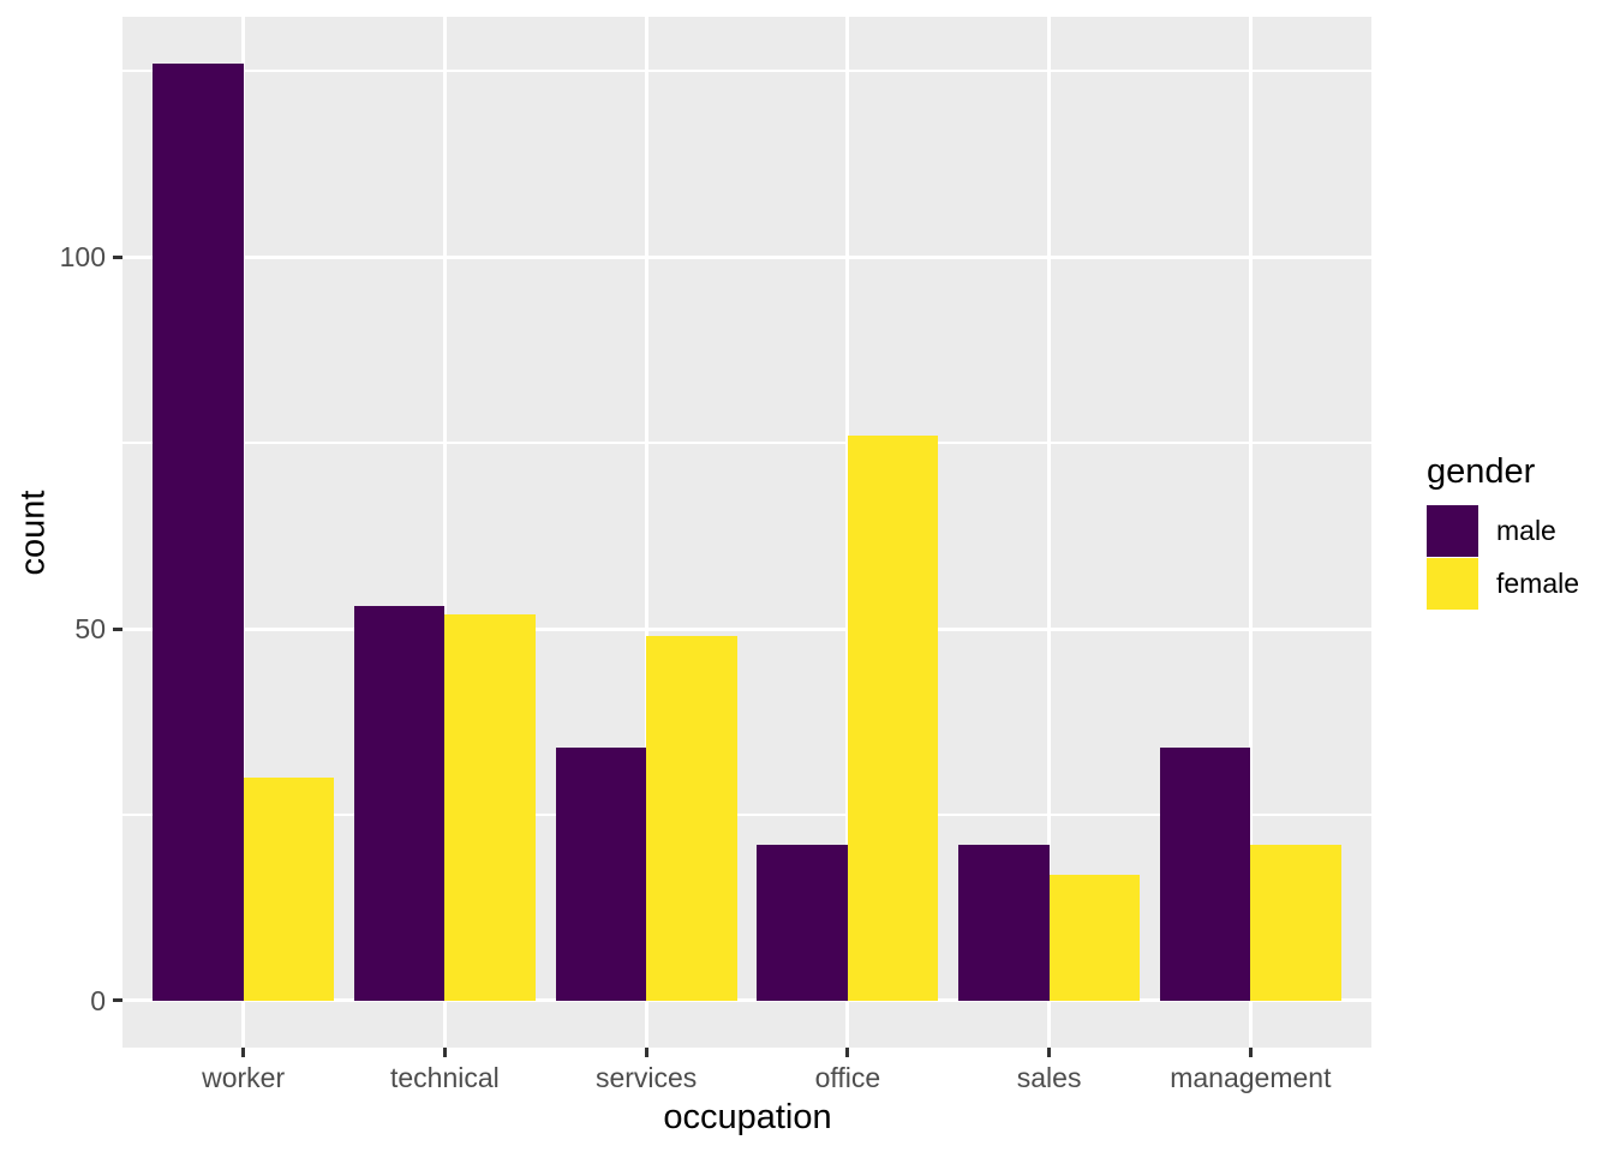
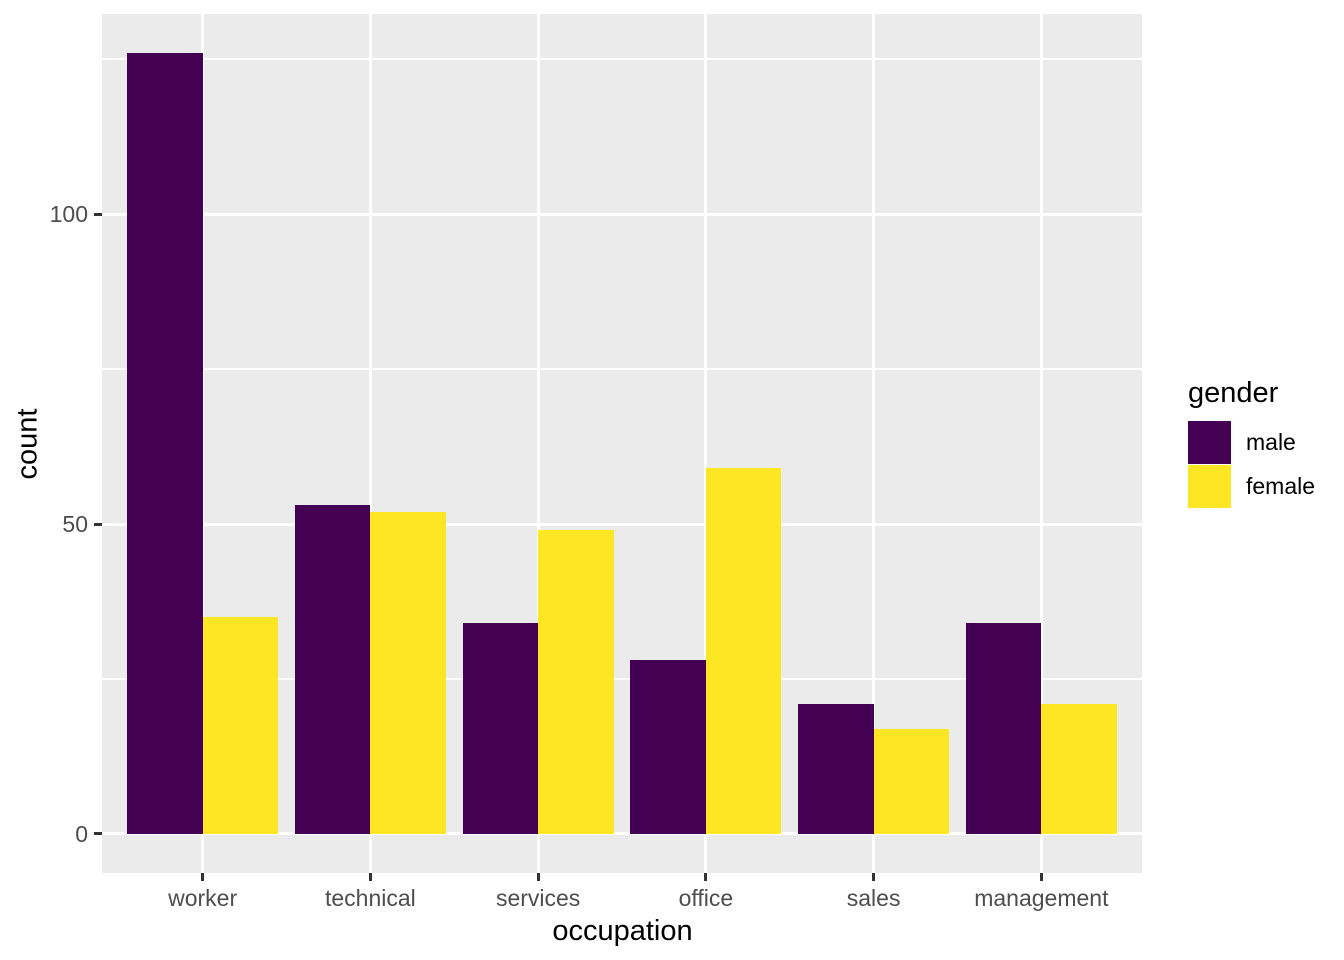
female/worker: 30 -> 35
male/office: 21 -> 28
female/office: 76 -> 59
